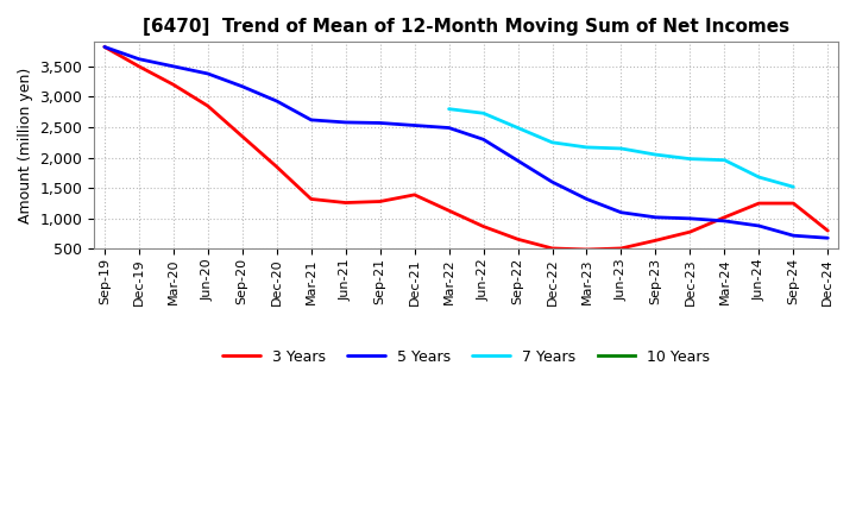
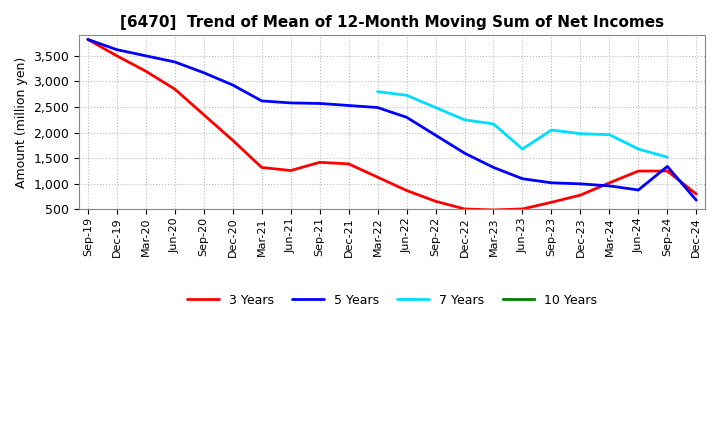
3 Years/Sep-21: 1,280 -> 1,420
7 Years/Jun-23: 2,150 -> 1,680
5 Years/Sep-24: 720 -> 1,340
